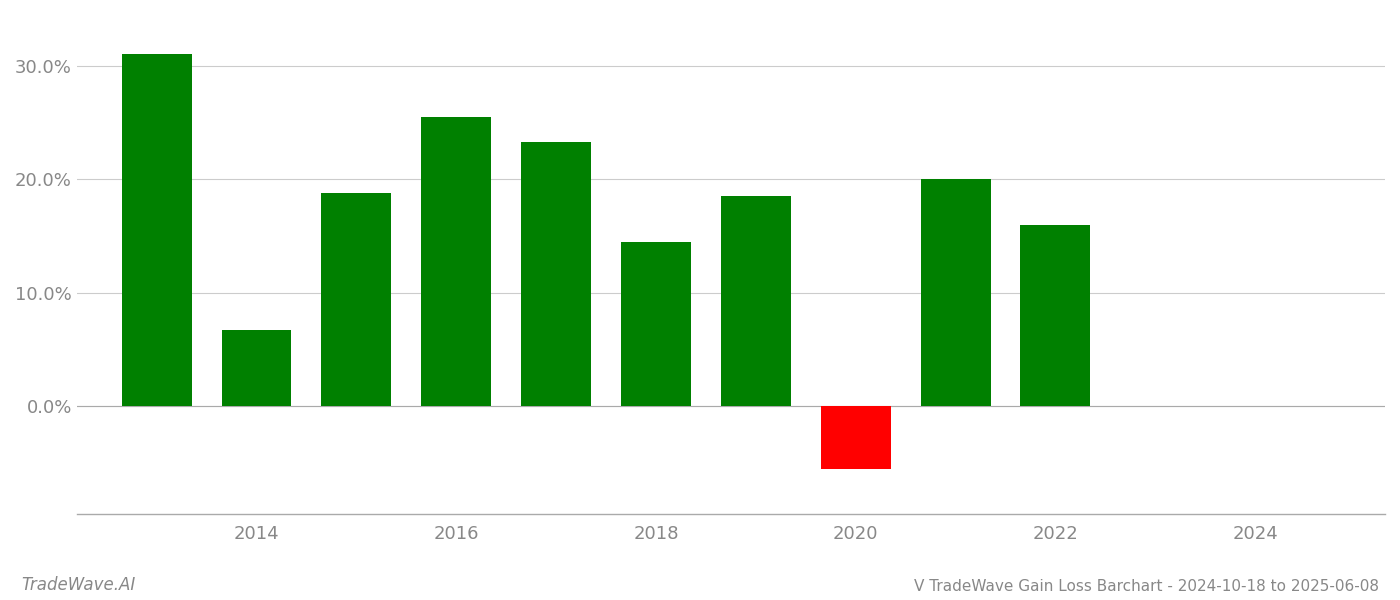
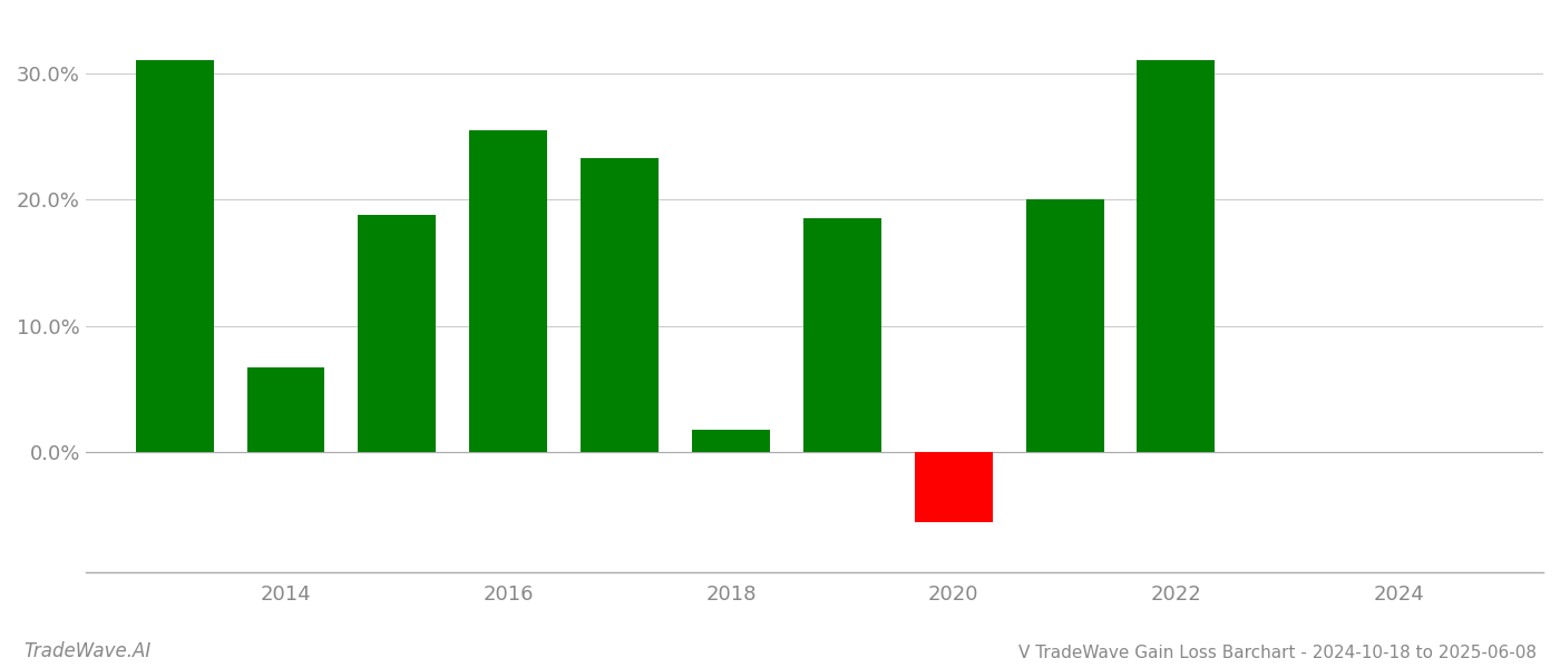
2018: 14.5% -> 1.8%
2022: 16.0% -> 31.1%
